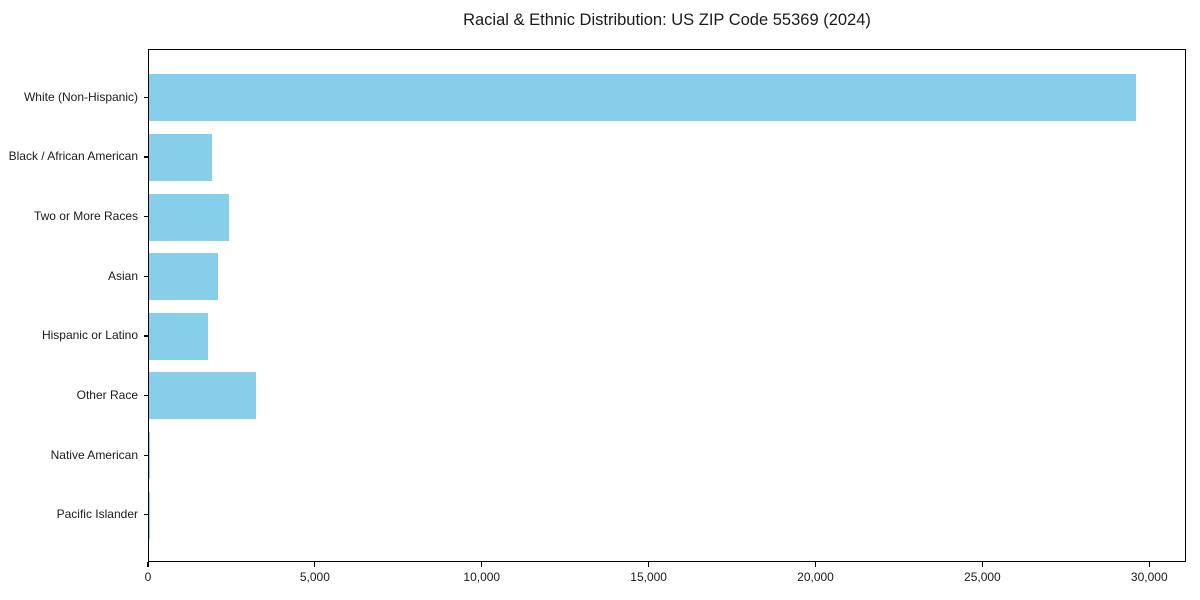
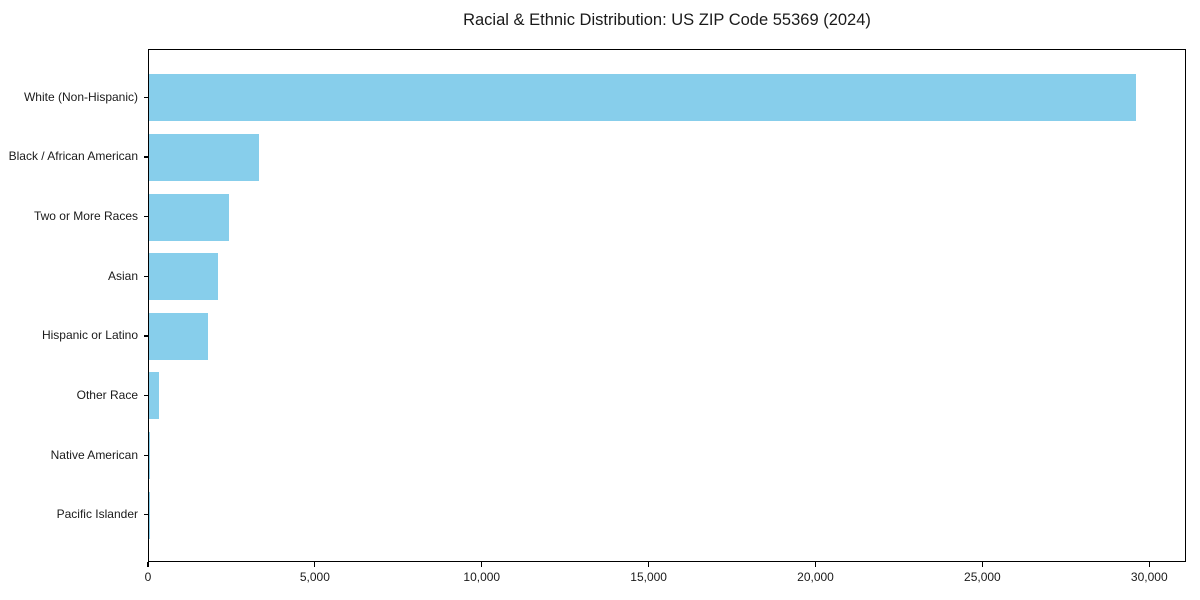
Black / African American: 1900 -> 3300
Other Race: 3200 -> 300
